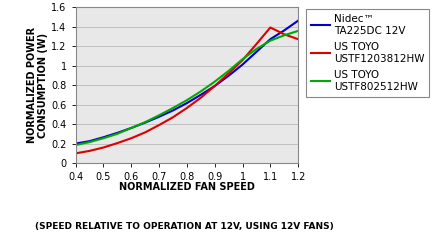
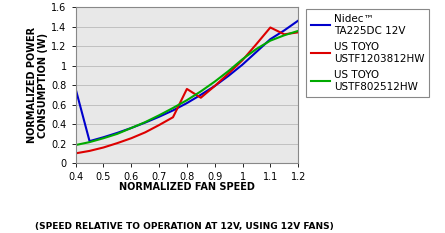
Nidec™ TA225DC 12V/0.4: 0.20 -> 0.76
US TOYO USTF1203812HW/0.8: 0.56 -> 0.76
US TOYO USTF1203812HW/1.2: 1.27 -> 1.34
